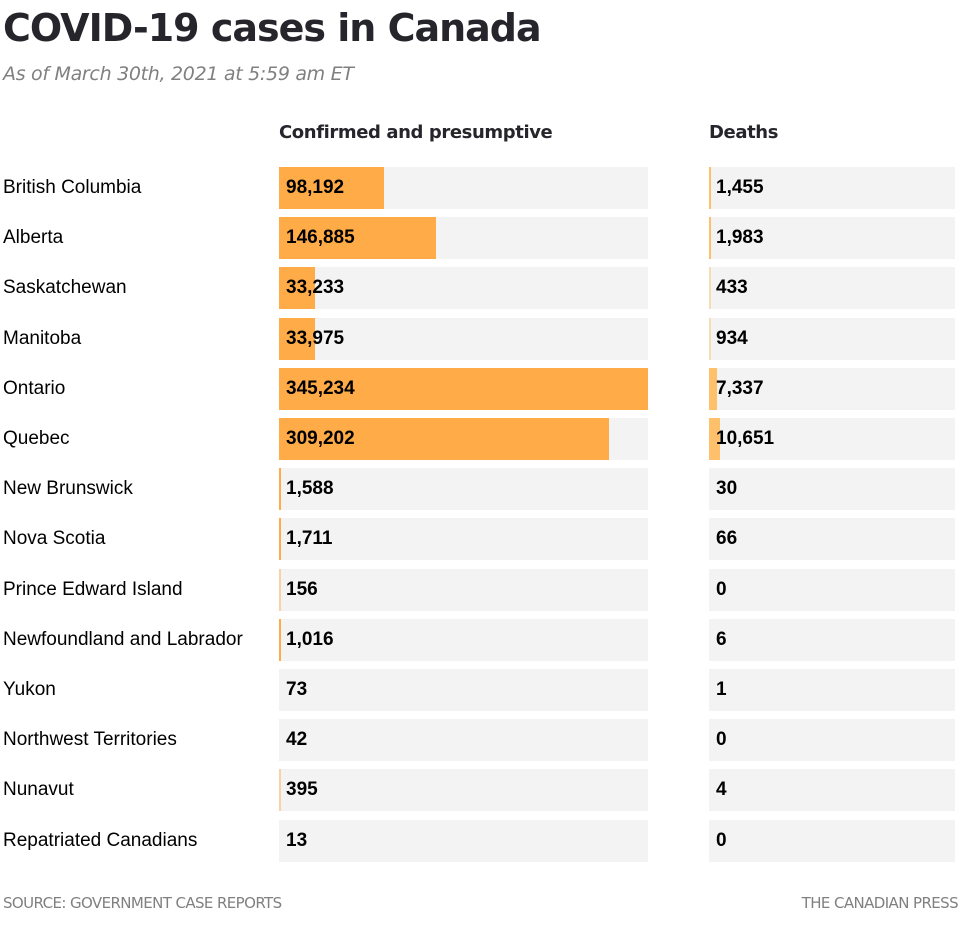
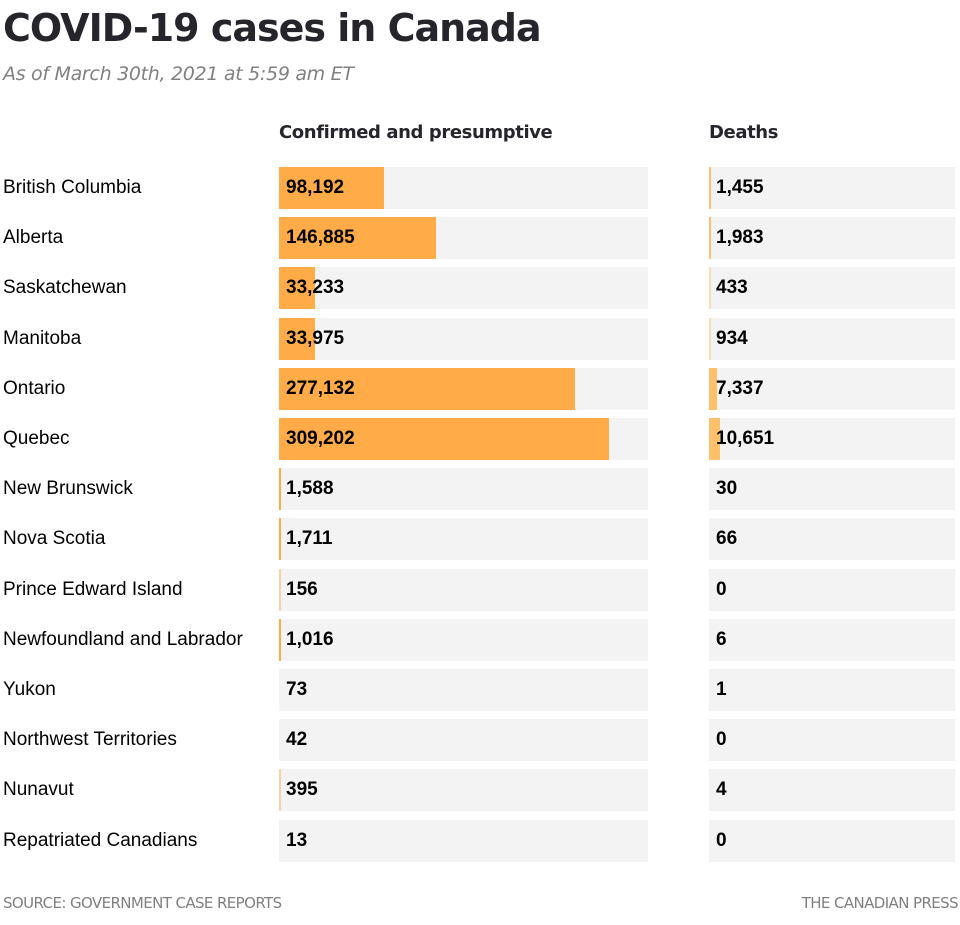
Confirmed and presumptive/Ontario: 345,234 -> 277,132
